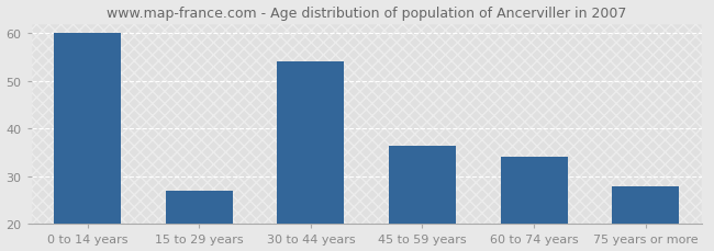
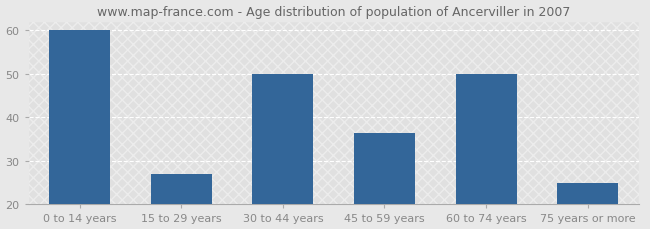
30 to 44 years: 54.0 -> 50.0
60 to 74 years: 34.0 -> 50.0
75 years or more: 28.0 -> 25.0
